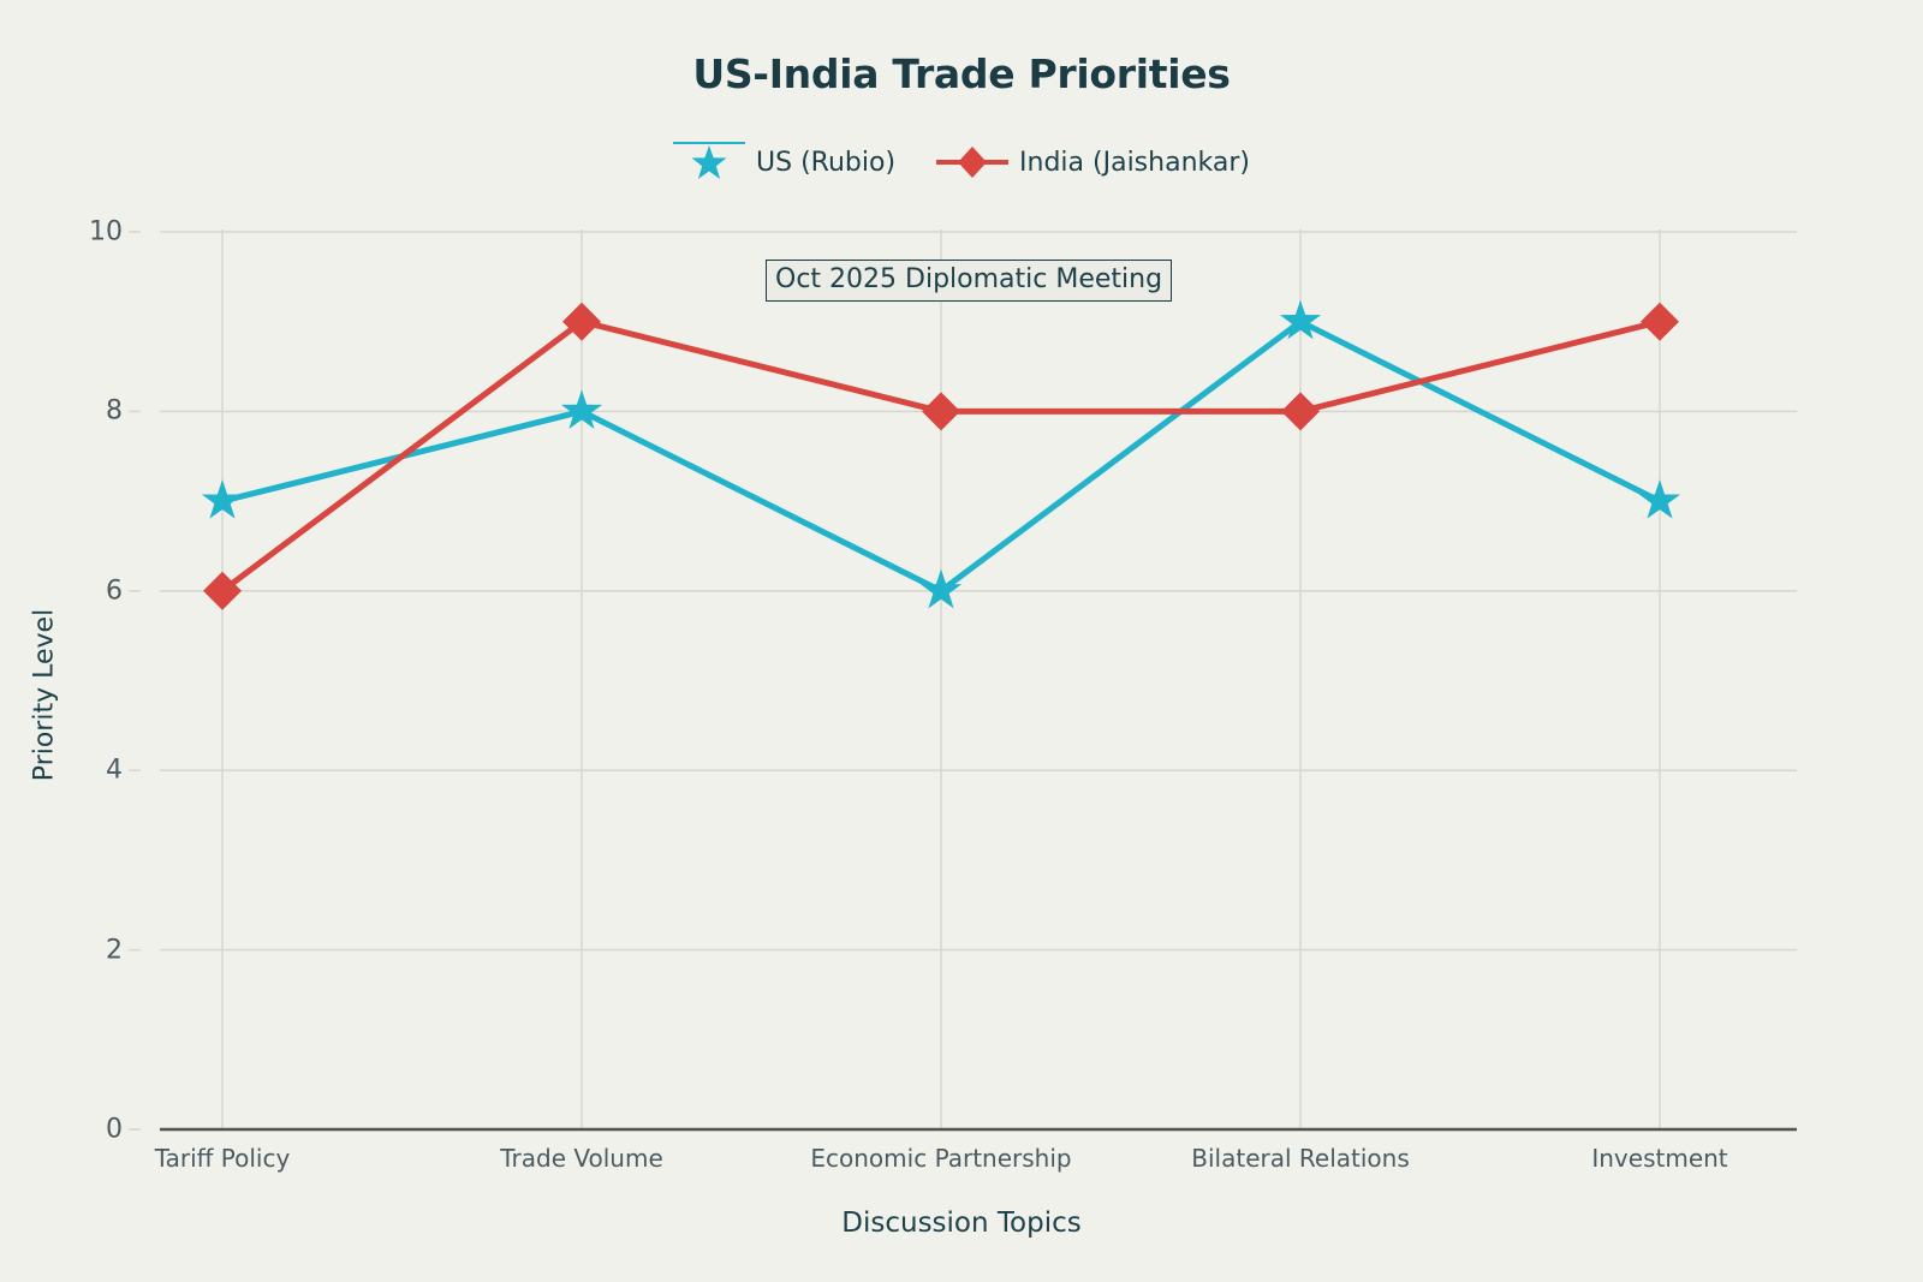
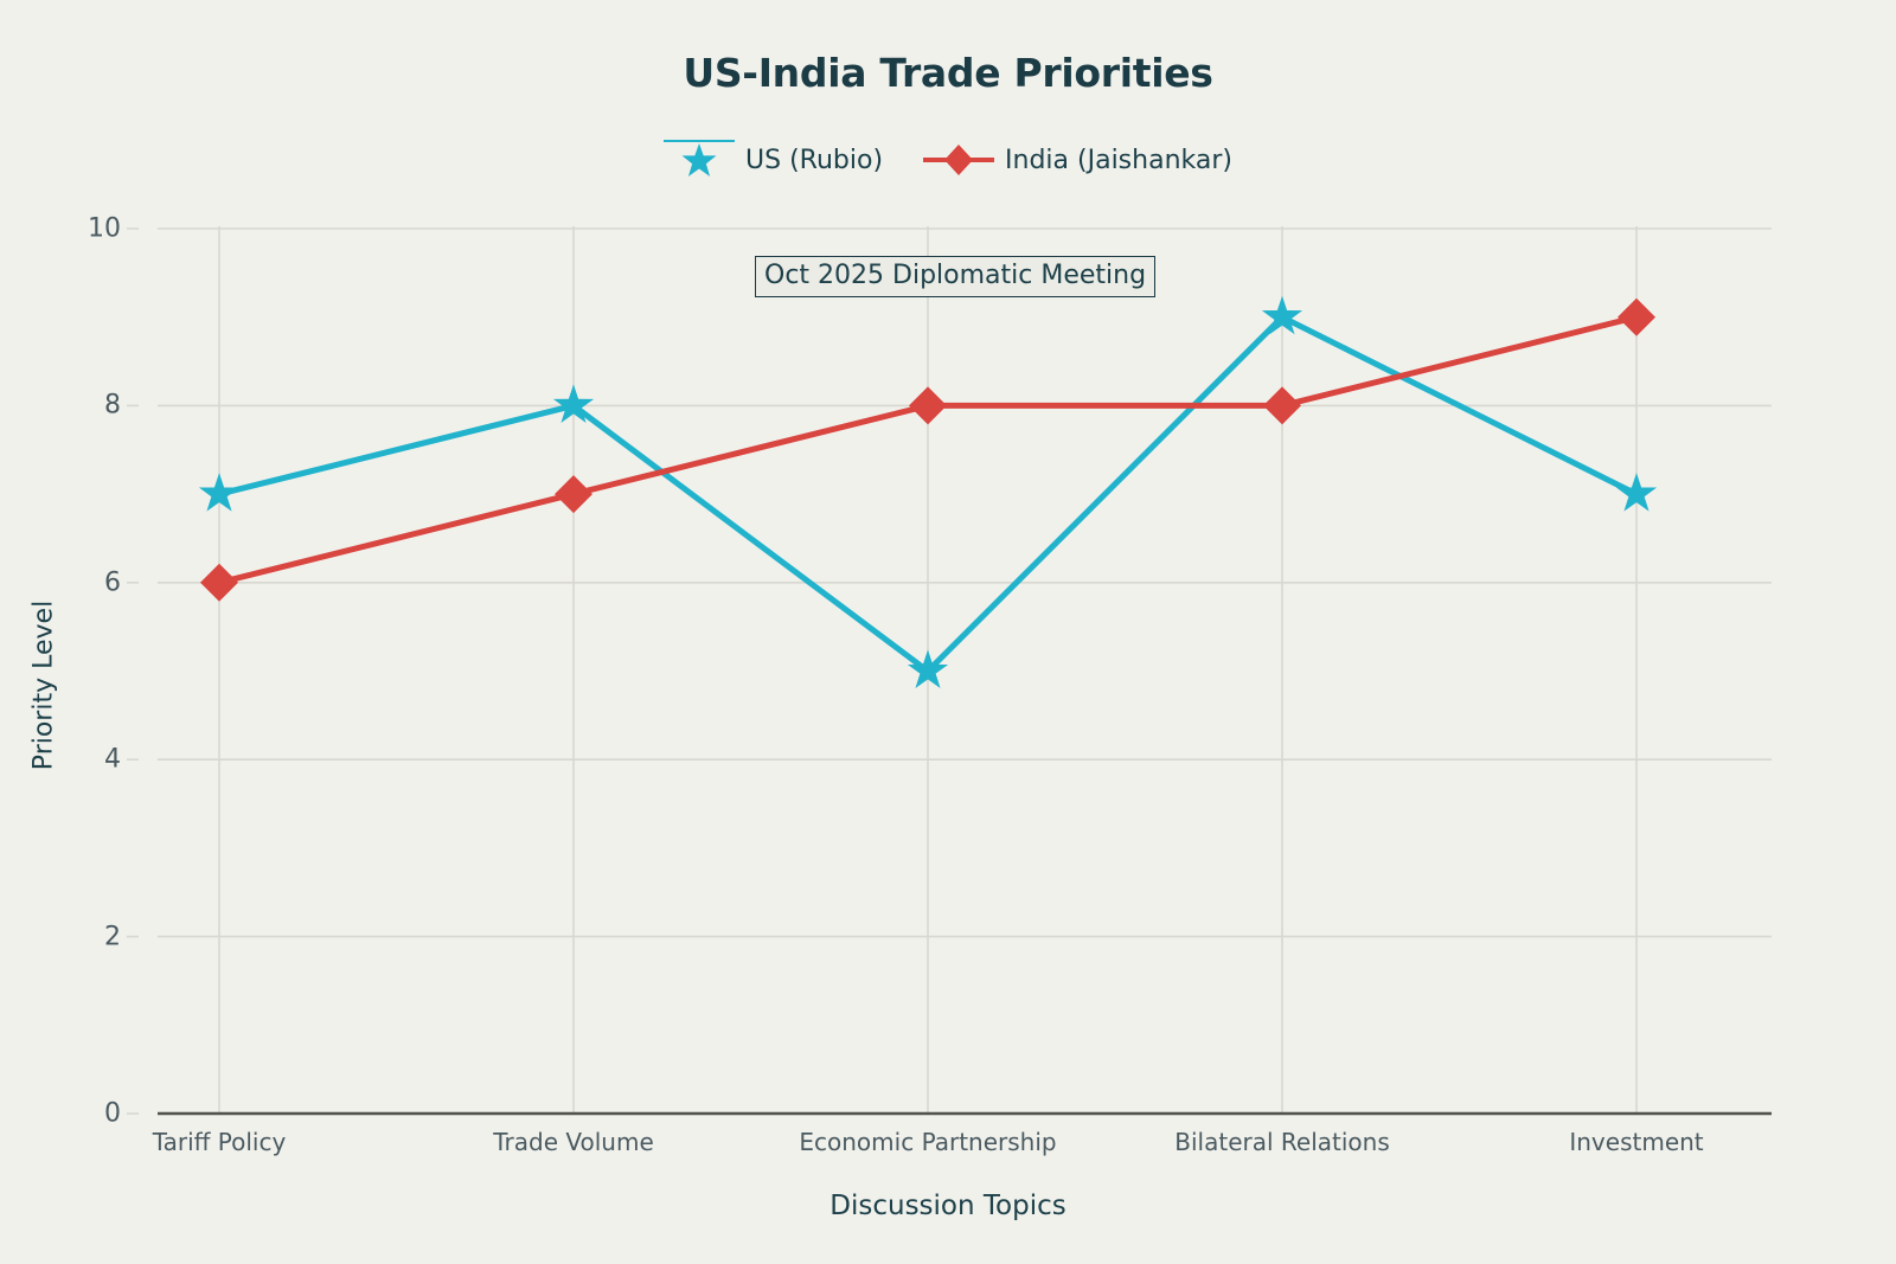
India (Jaishankar)/Trade Volume: 9 -> 7
US (Rubio)/Economic Partnership: 6 -> 5
